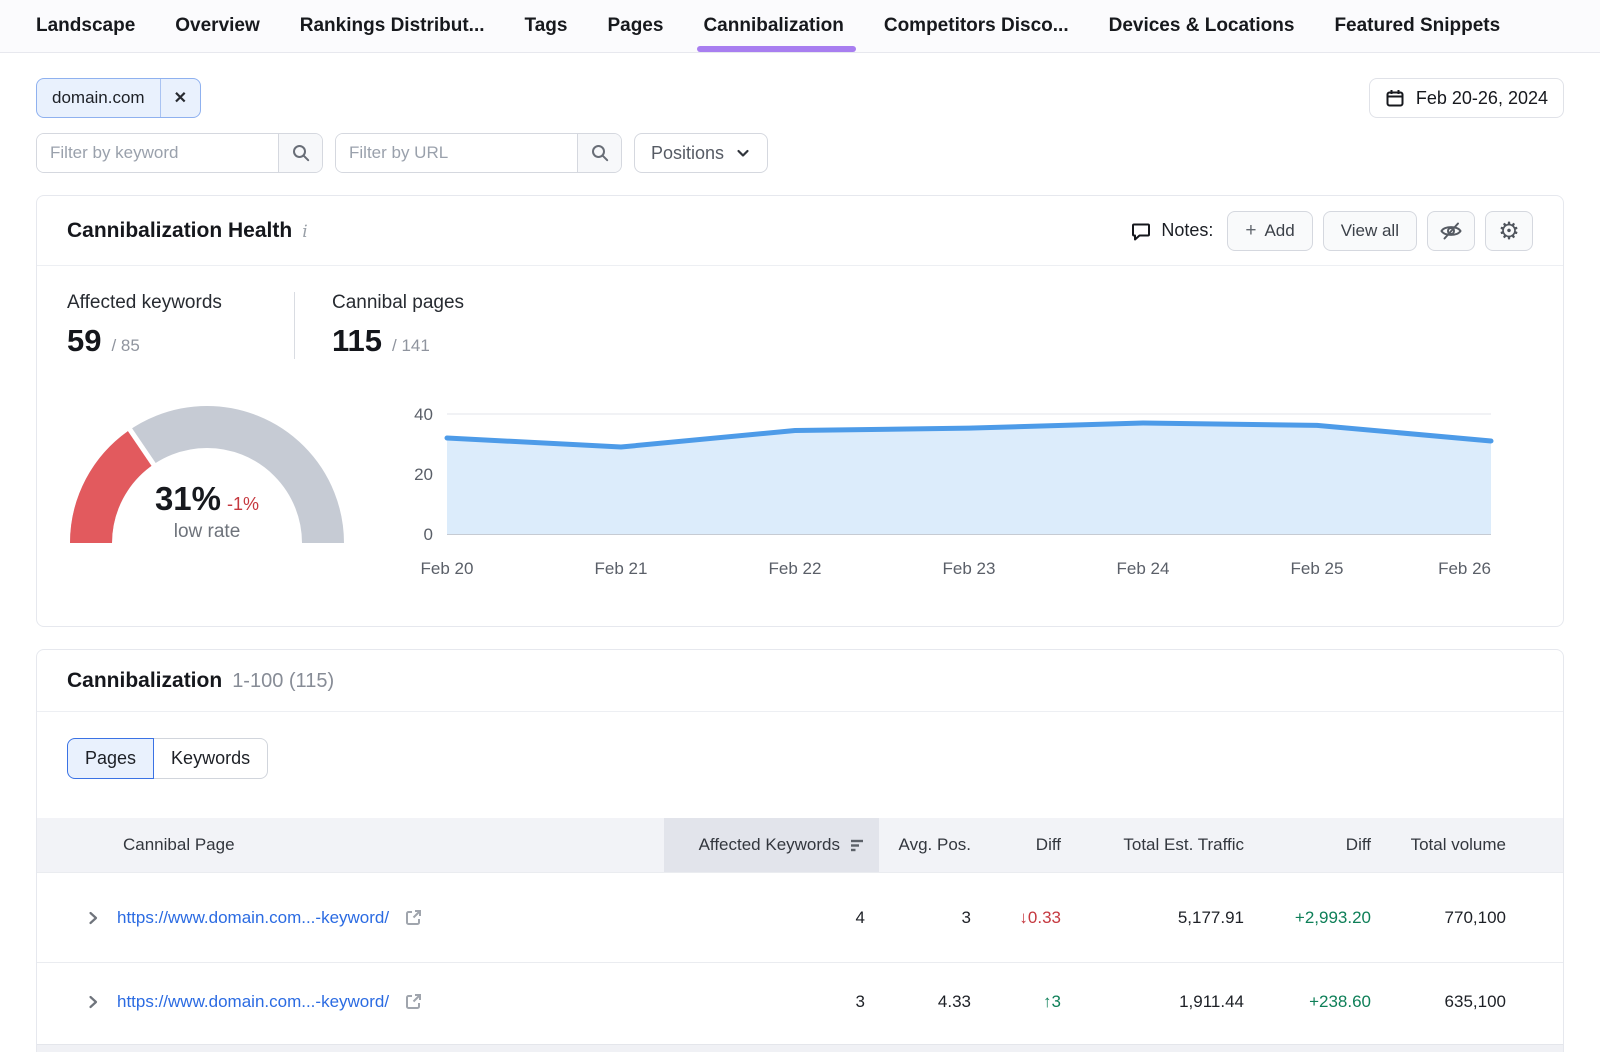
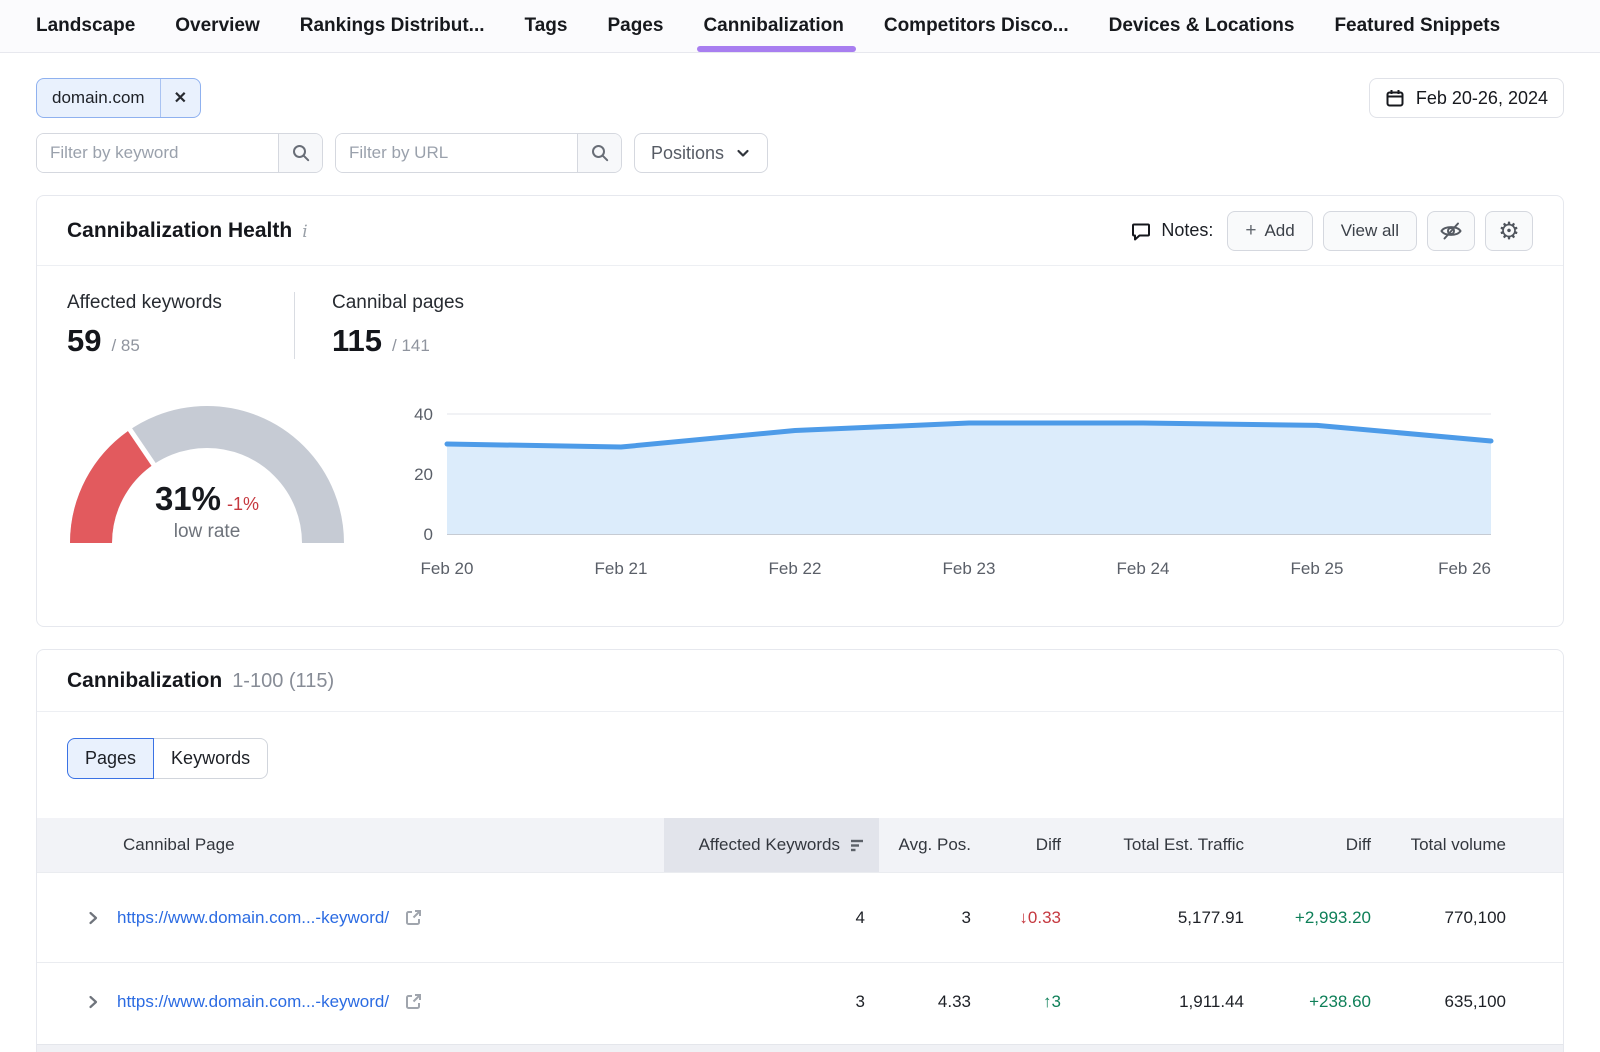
Feb 20: 32 -> 30
Feb 23: 35 -> 37
